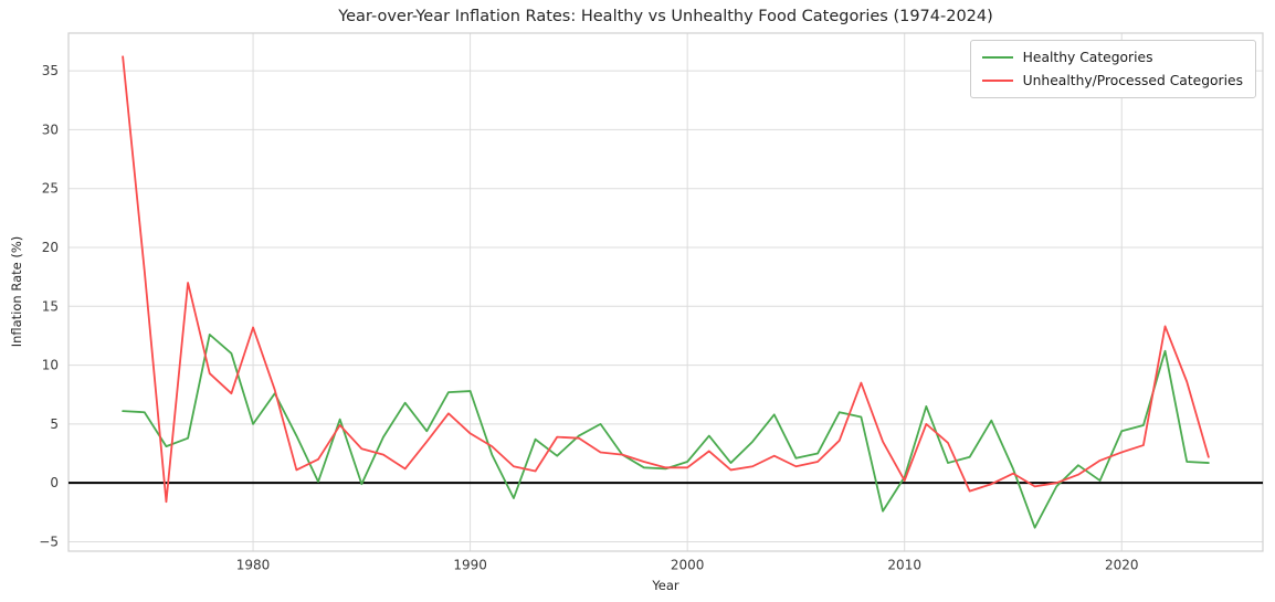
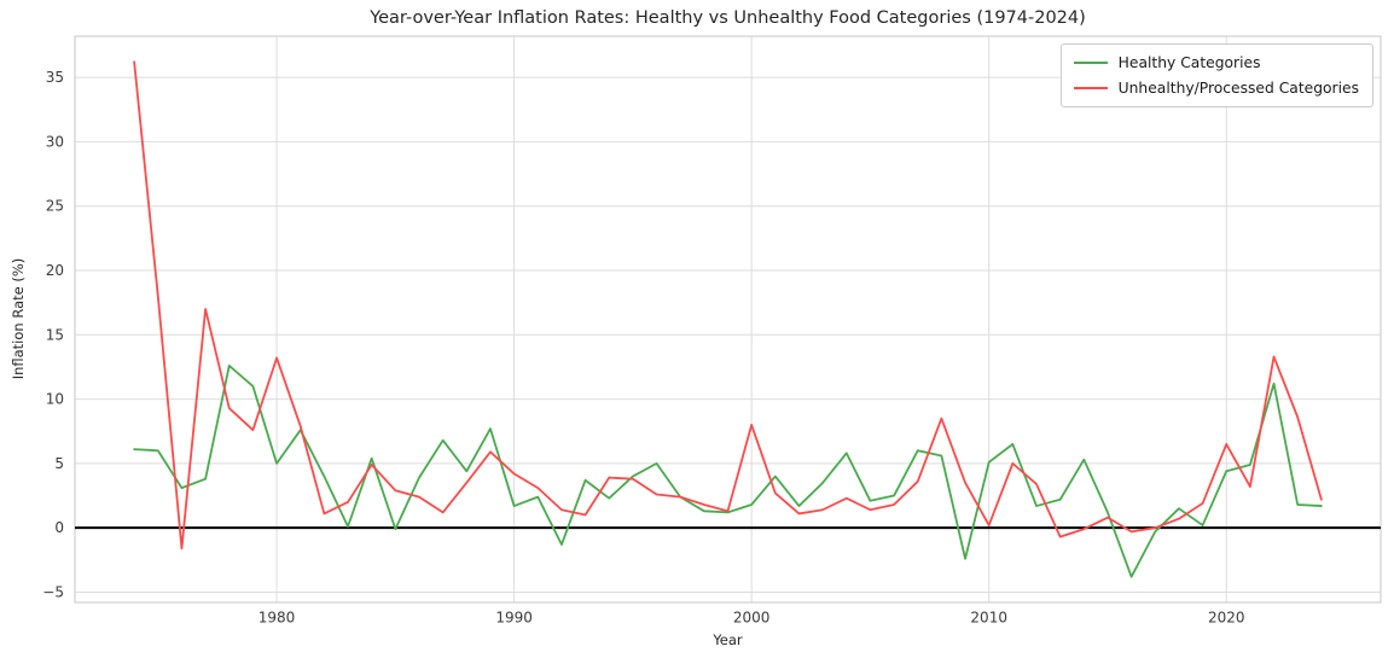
Healthy Categories/1990: 7.8 -> 1.7
Unhealthy/Processed Categories/2000: 1.3 -> 8.0
Healthy Categories/2010: 0.5 -> 5.1
Unhealthy/Processed Categories/2020: 2.6 -> 6.5
